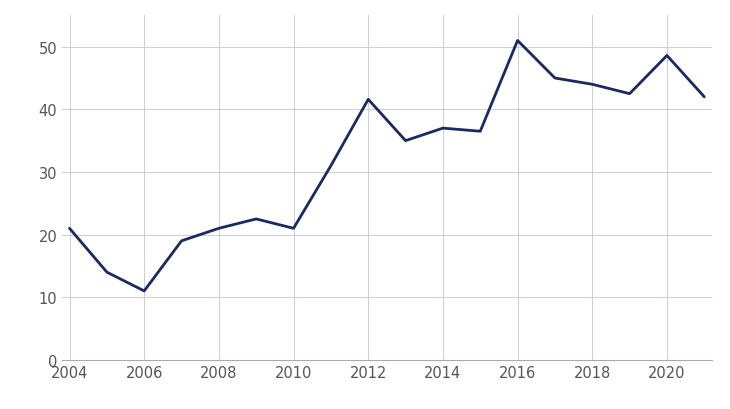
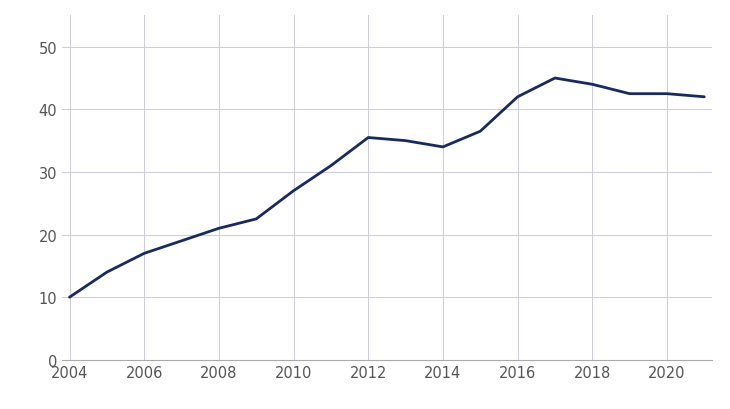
2004: 21.0 -> 10.0
2006: 11.0 -> 17.0
2010: 21.0 -> 27.0
2012: 41.6 -> 35.5
2014: 37.0 -> 34.0
2016: 51.0 -> 42.0
2020: 48.6 -> 42.5
